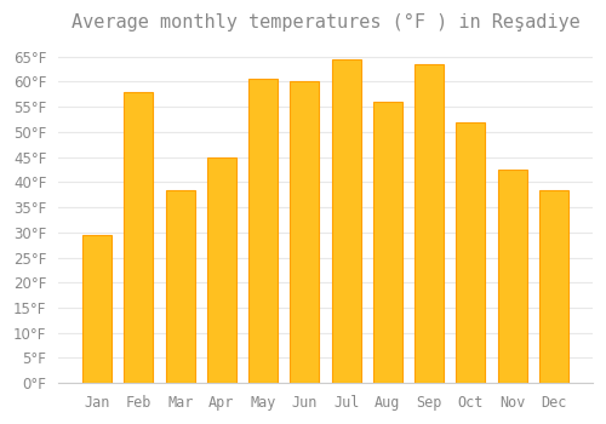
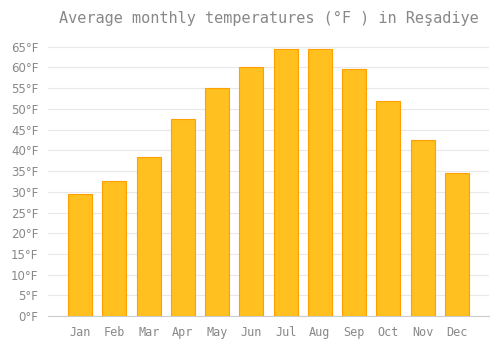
Feb: 58.0°F -> 32.5°F
Apr: 45.0°F -> 47.5°F
May: 60.5°F -> 55.0°F
Aug: 56.0°F -> 64.5°F
Sep: 63.5°F -> 59.5°F
Dec: 38.5°F -> 34.5°F
